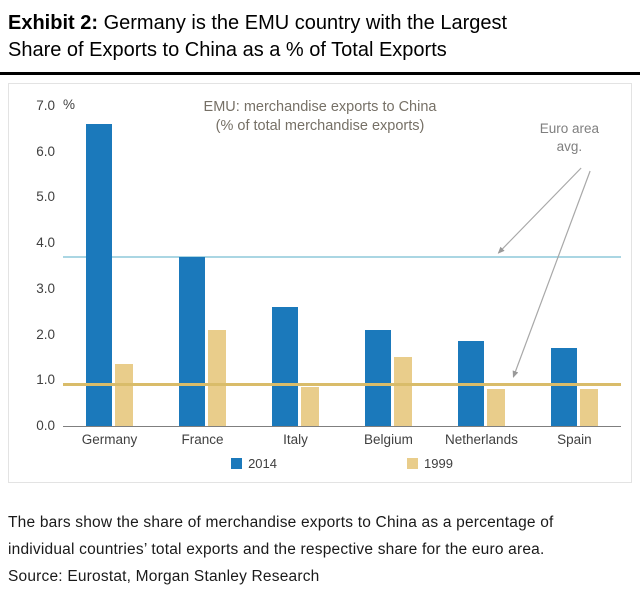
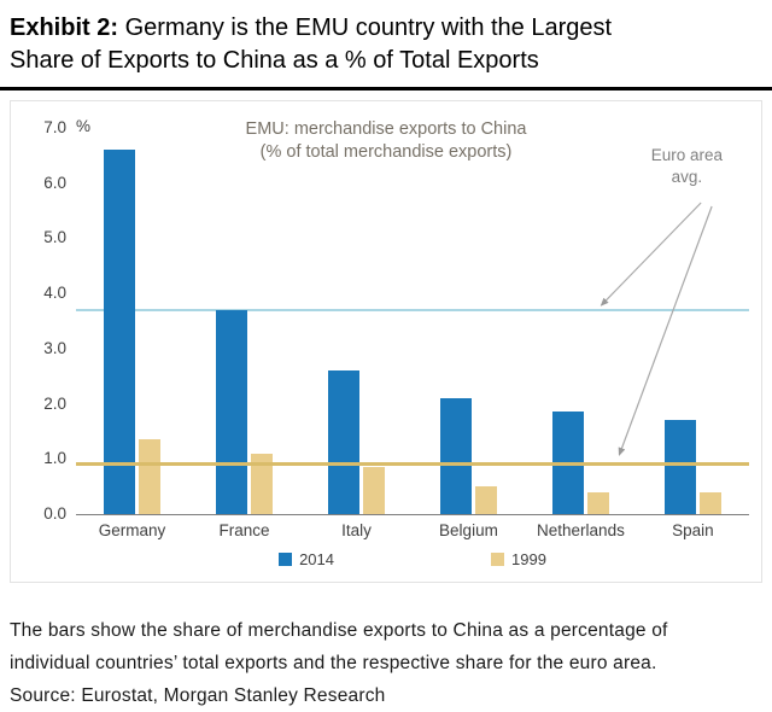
1999/France: 2.1 -> 1.1
1999/Belgium: 1.5 -> 0.5
1999/Netherlands: 0.8 -> 0.4
1999/Spain: 0.8 -> 0.4
